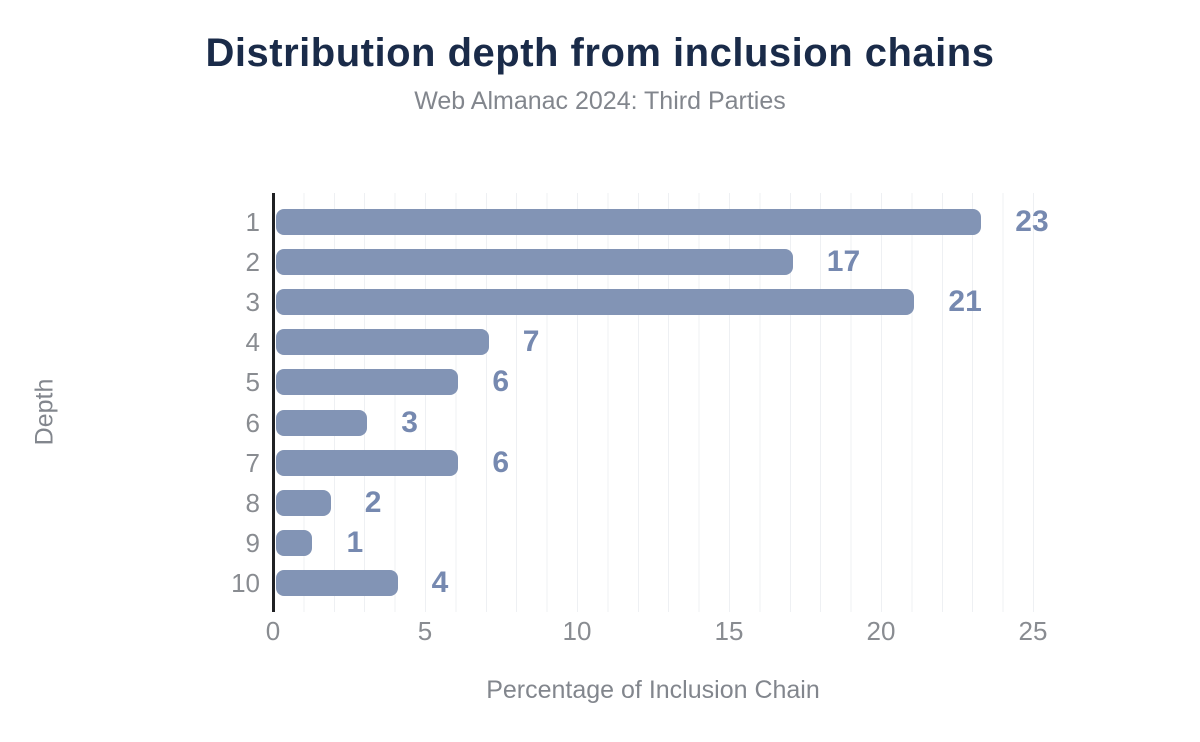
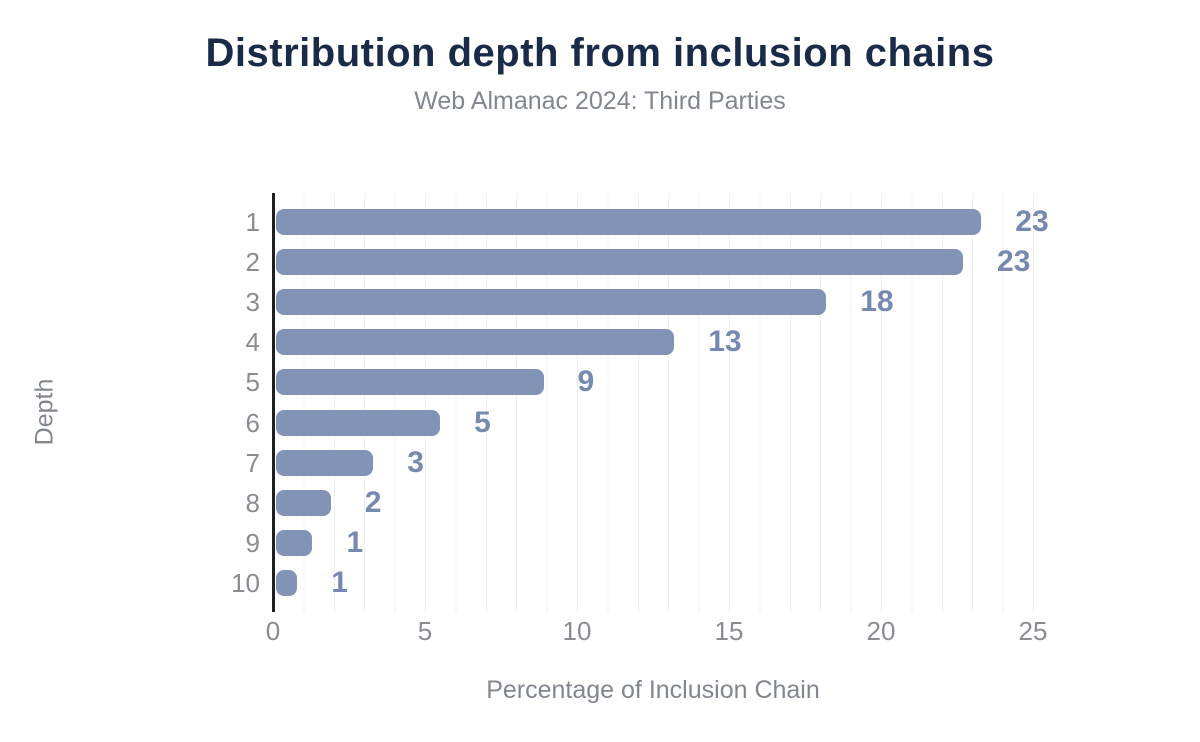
2: 17 -> 23
3: 21 -> 18
4: 7 -> 13
5: 6 -> 9
6: 3 -> 5
7: 6 -> 3
10: 4 -> 1
